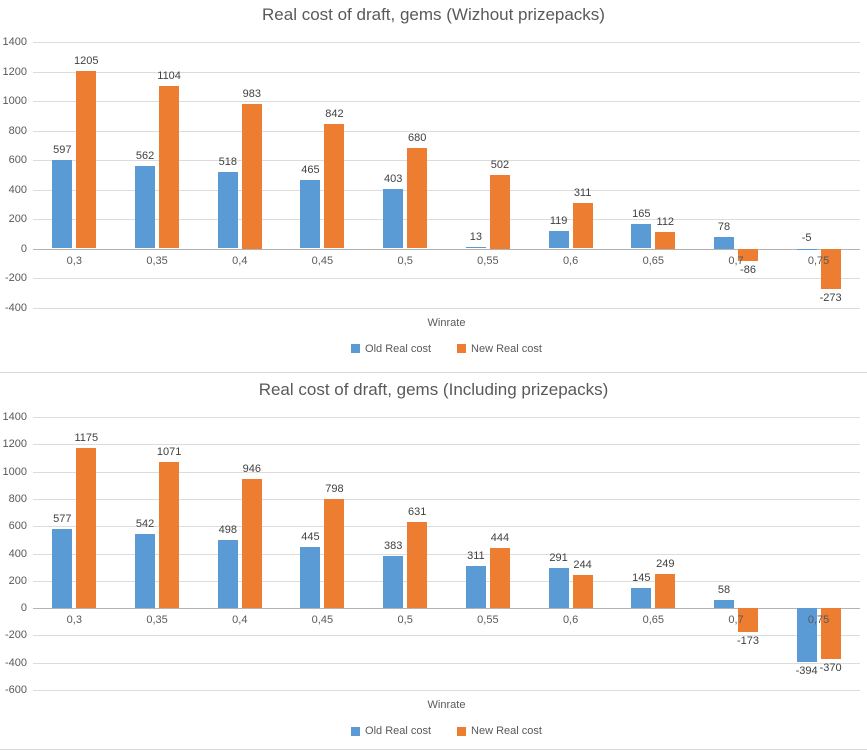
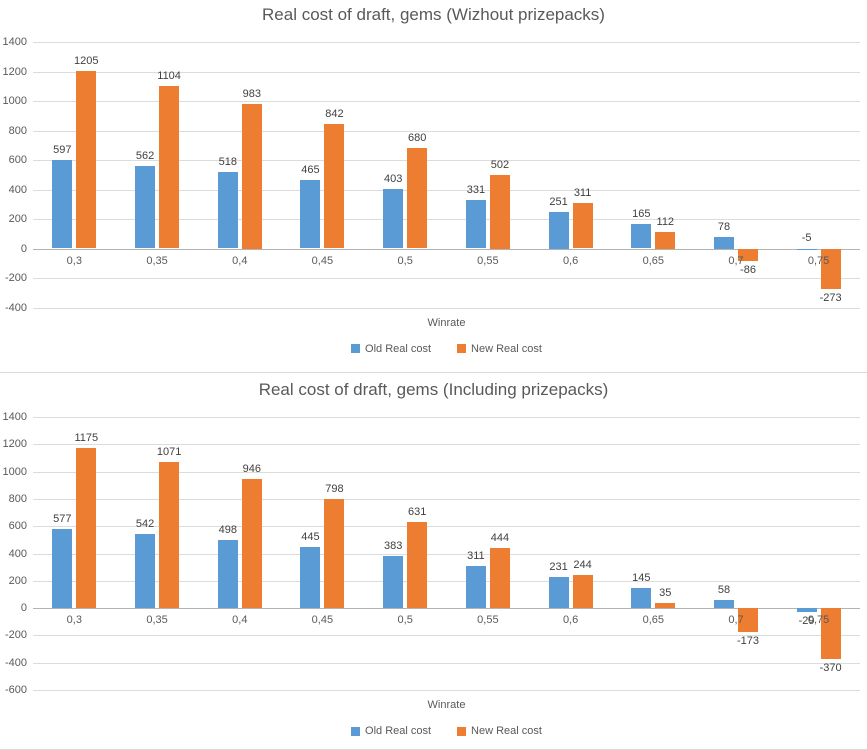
Real cost of draft, gems (Wizhout prizepacks)/Old Real cost/0,55: 13 -> 331
Real cost of draft, gems (Wizhout prizepacks)/Old Real cost/0,6: 119 -> 251
Real cost of draft, gems (Including prizepacks)/Old Real cost/0,6: 291 -> 231
Real cost of draft, gems (Including prizepacks)/New Real cost/0,65: 249 -> 35
Real cost of draft, gems (Including prizepacks)/Old Real cost/0,75: -394 -> -29
